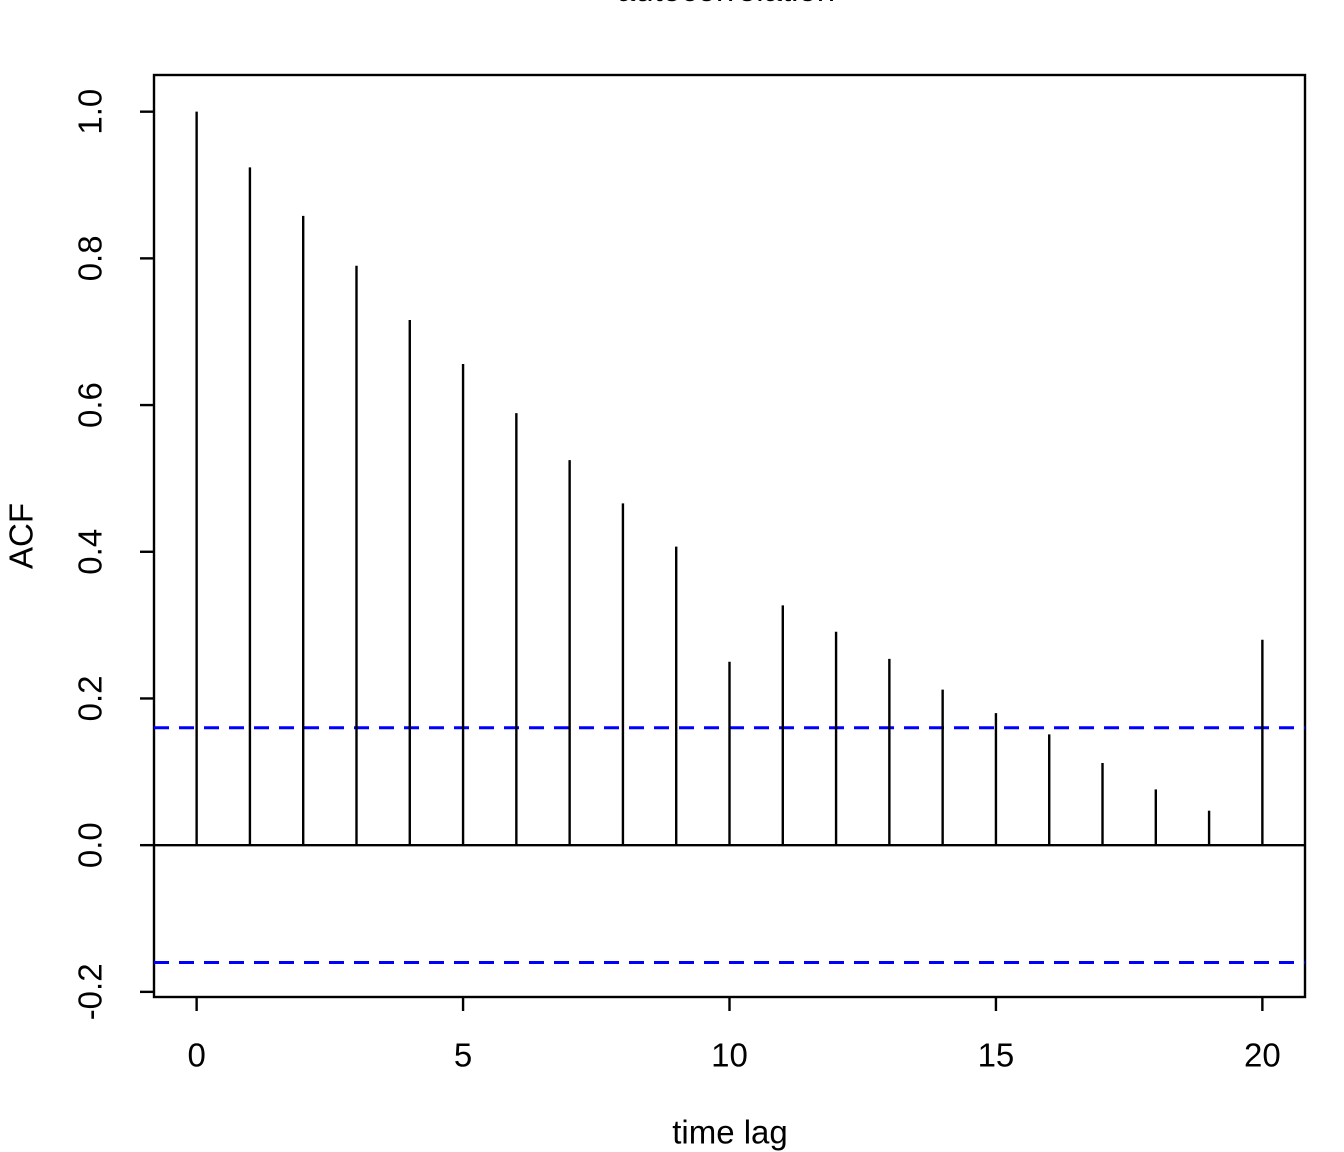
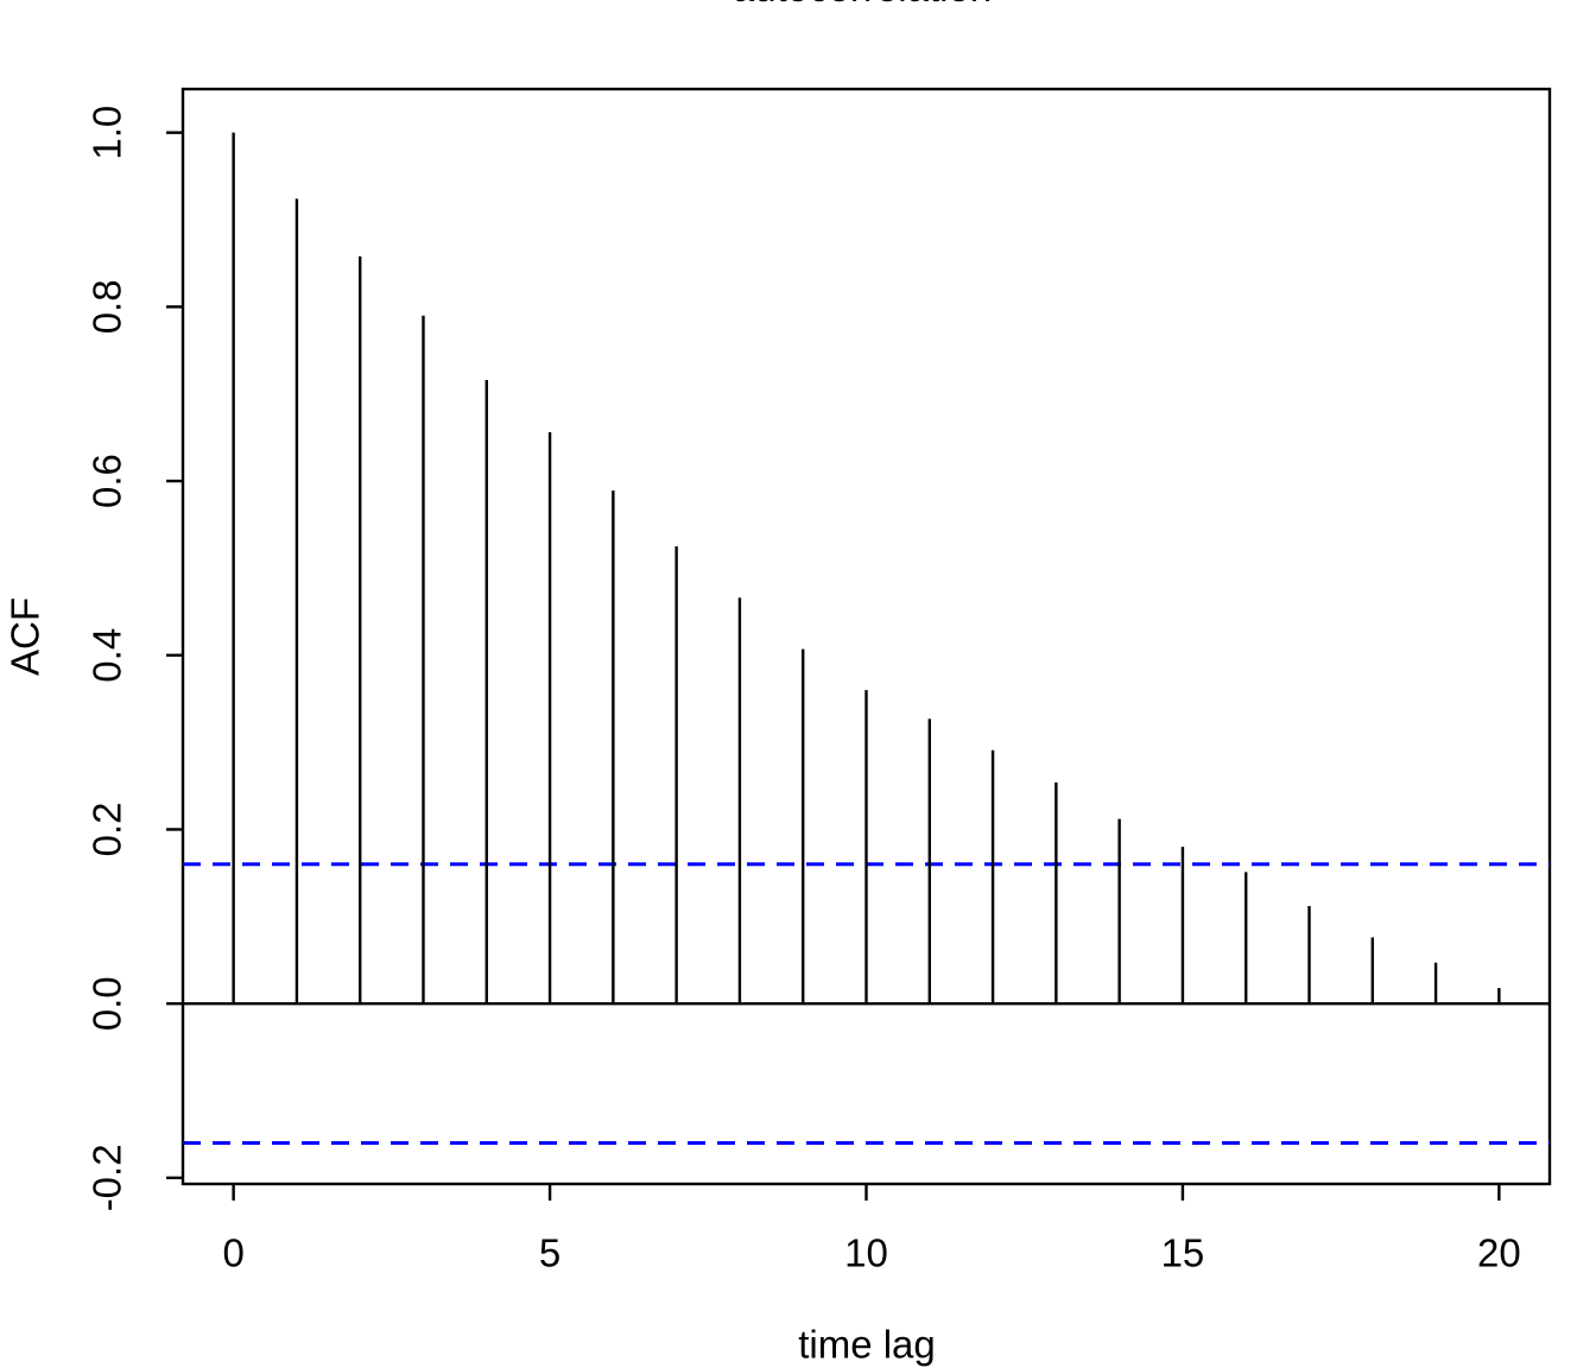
10: 0.25 -> 0.36
20: 0.28 -> 0.02
